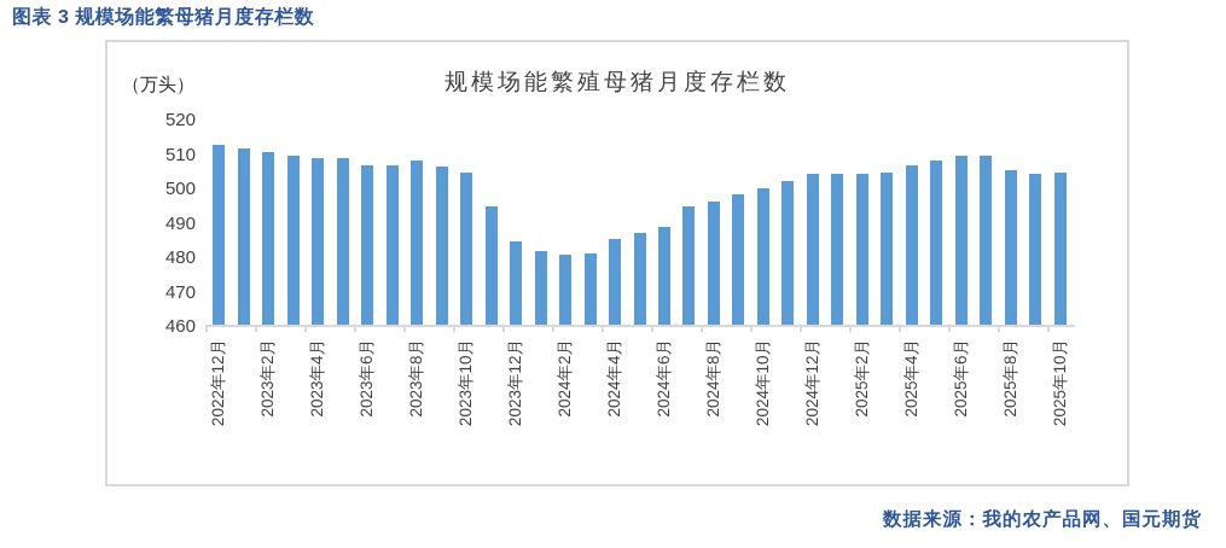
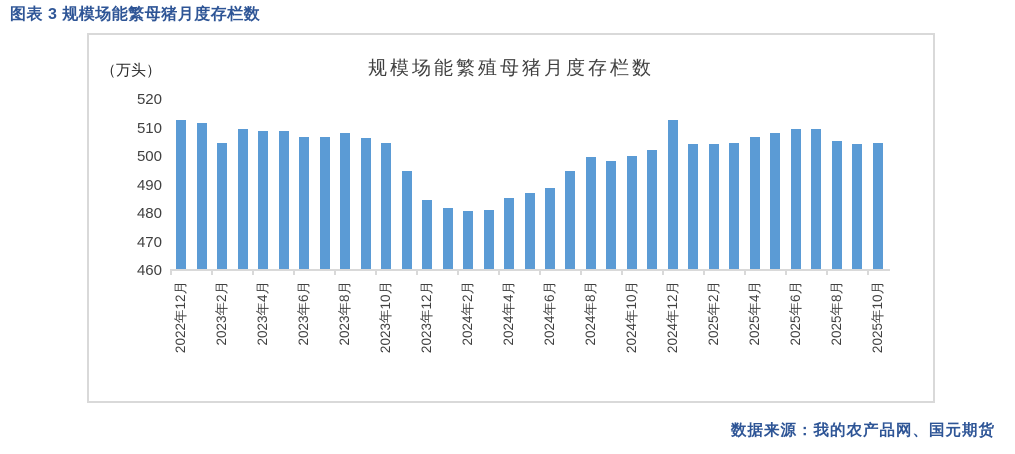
2023年2月: 511 -> 505
2024年8月: 496 -> 500
2024年12月: 504 -> 513
